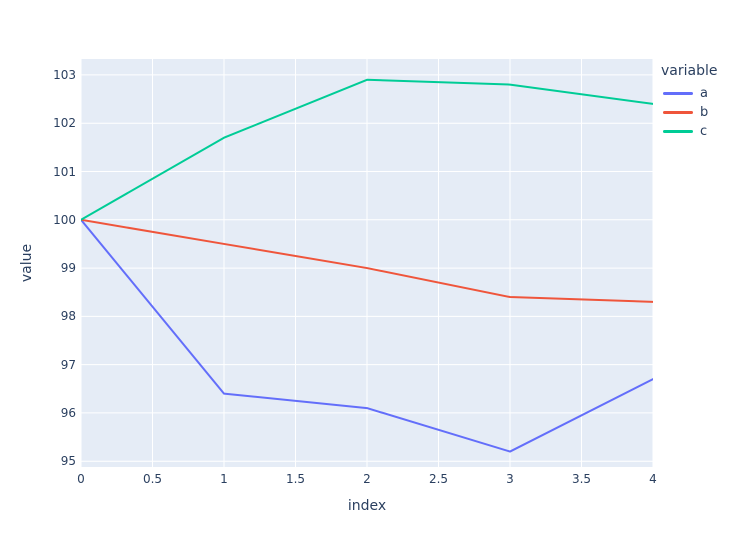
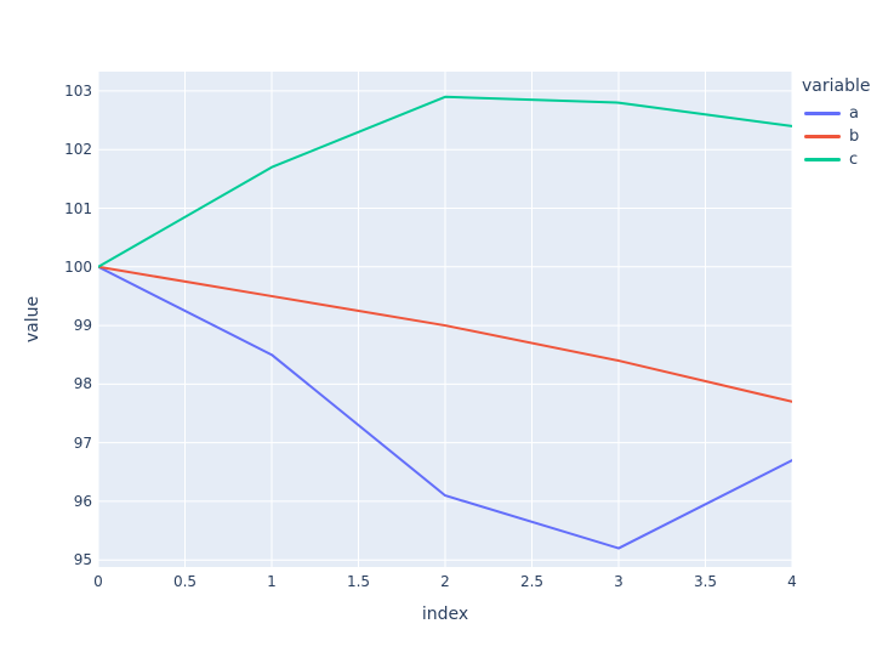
a/1: 96.4 -> 98.5
b/4: 98.3 -> 97.7
